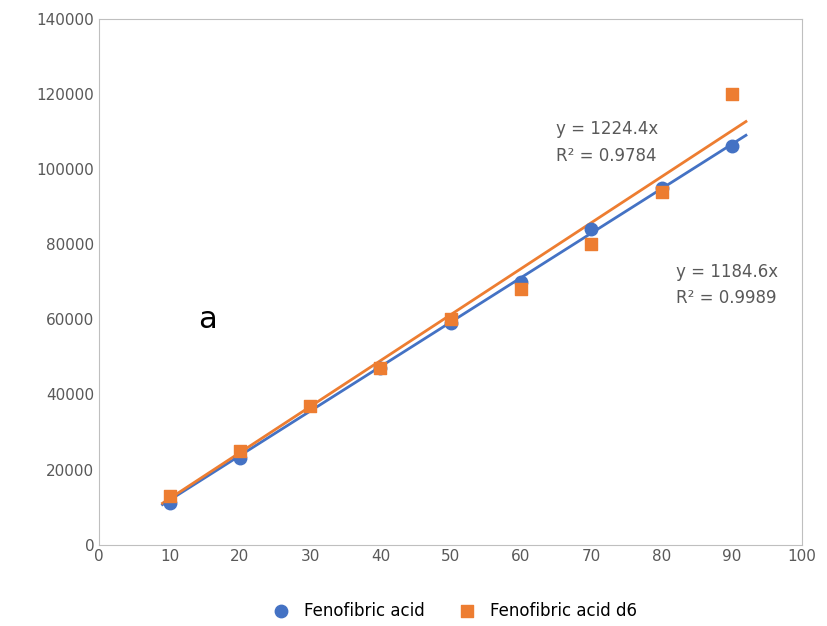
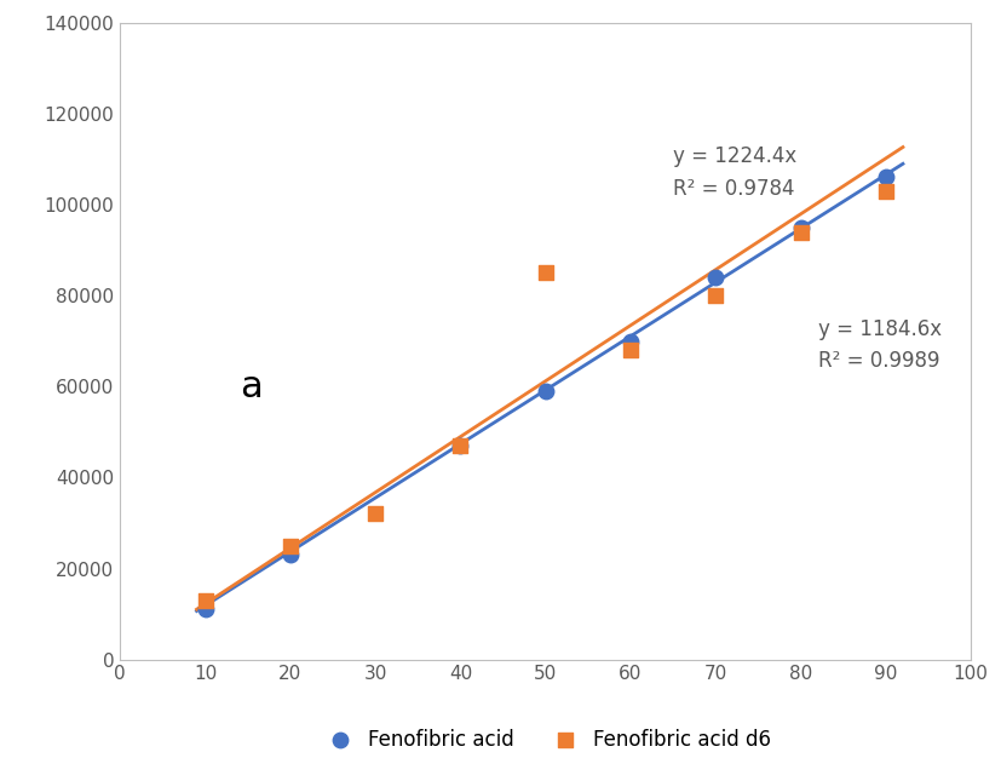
Fenofibric acid d6/30: 37000 -> 32000
Fenofibric acid d6/50: 60000 -> 85000
Fenofibric acid d6/90: 120000 -> 103000
